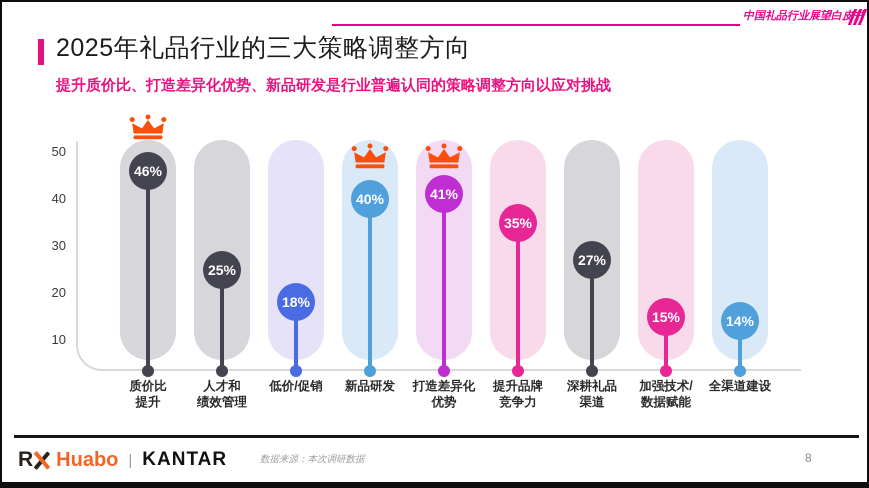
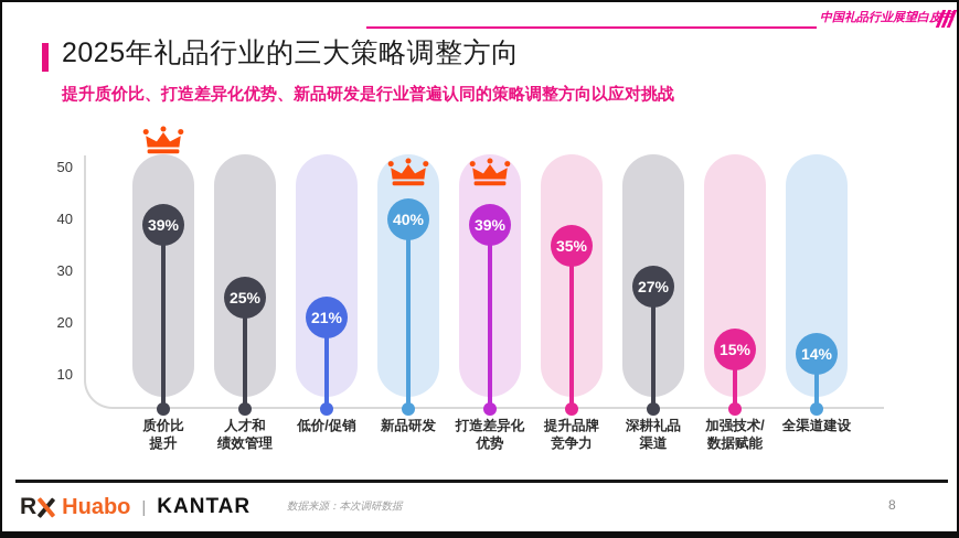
质价比提升: 46% -> 39%
低价/促销: 18% -> 21%
打造差异化优势: 41% -> 39%
